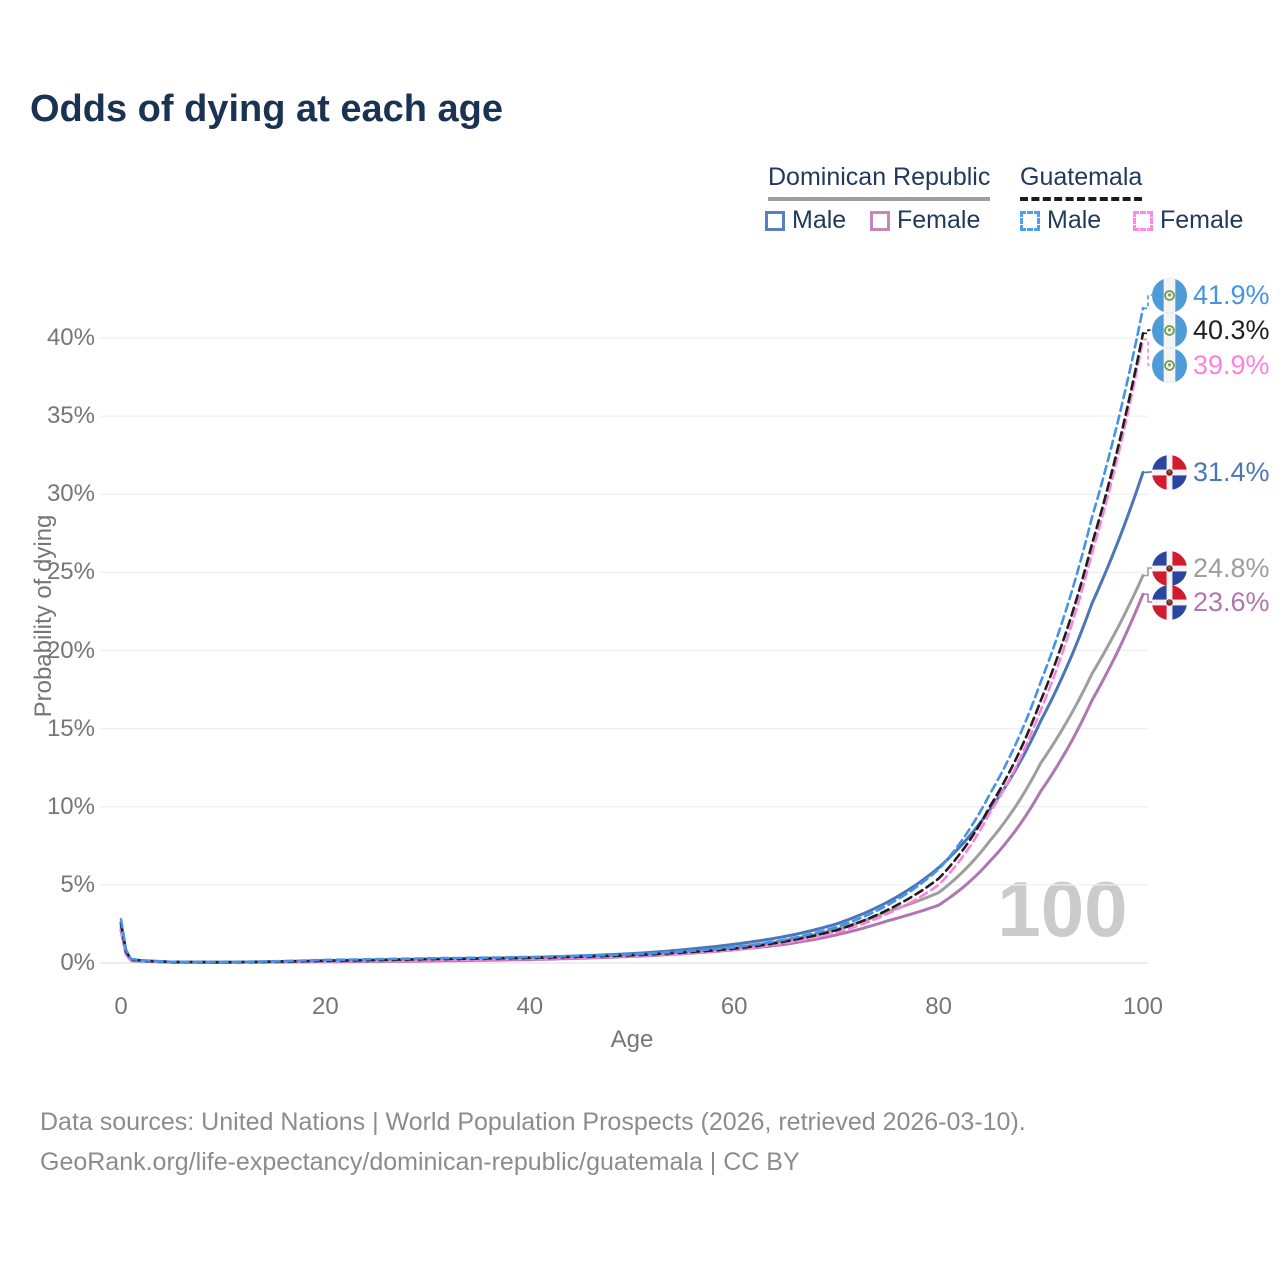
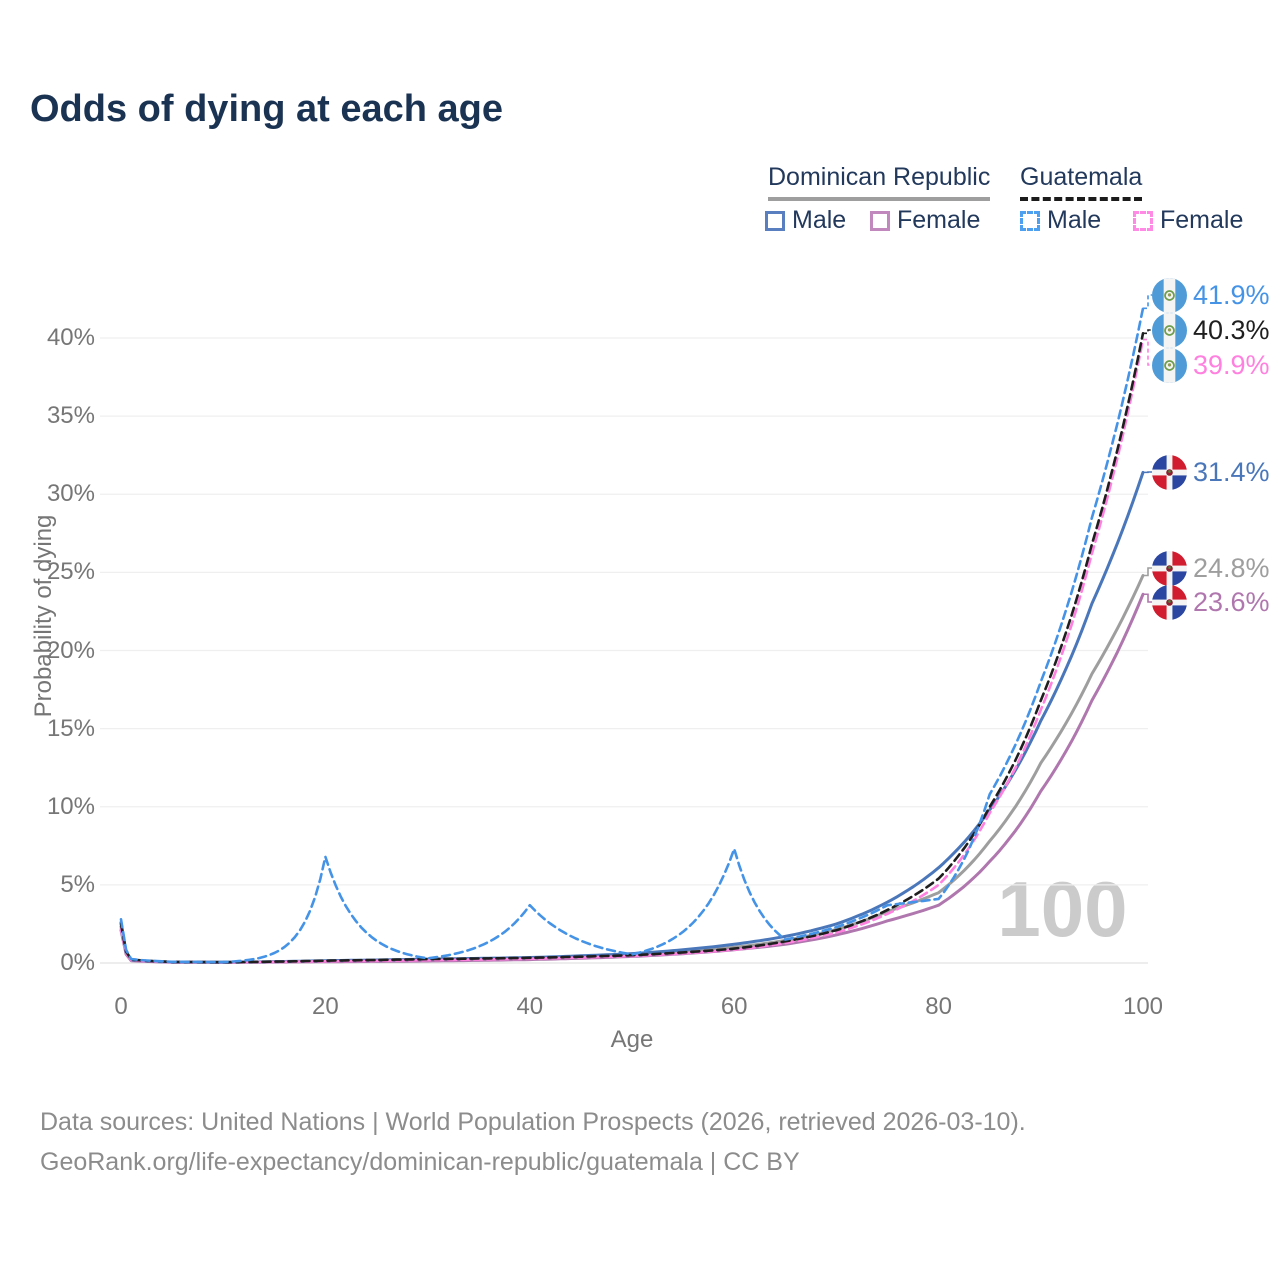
Guatemala Male/20: 0.2% -> 6.8%
Guatemala Male/40: 0.4% -> 3.7%
Guatemala Male/60: 1.0% -> 7.3%
Guatemala Male/80: 6.0% -> 4.1%
